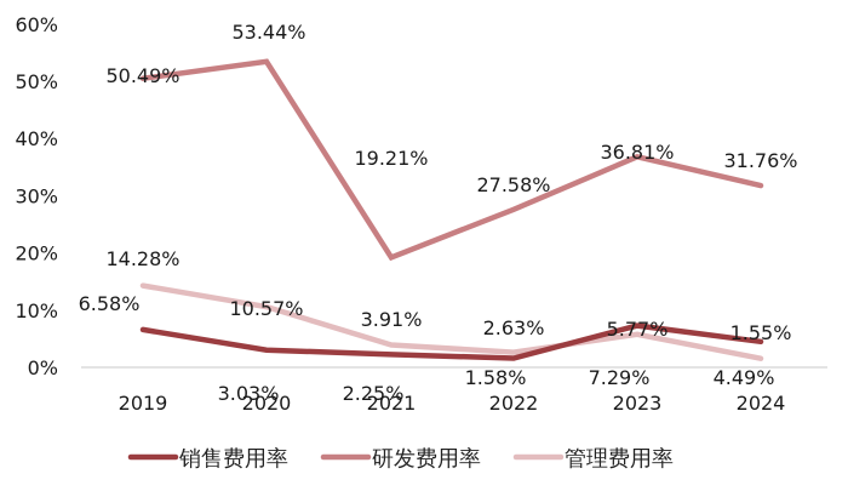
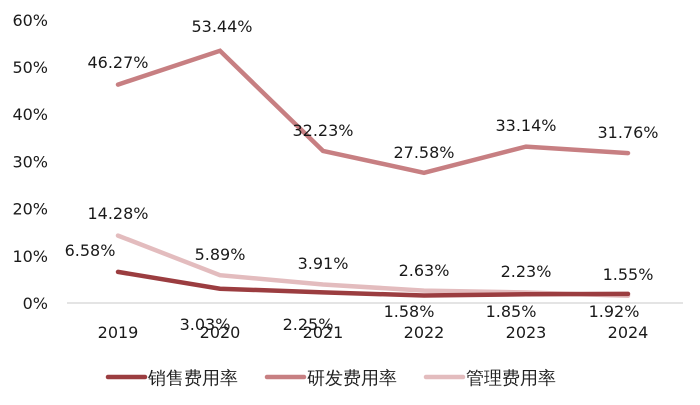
研发费用率/2019: 50.49% -> 46.27%
管理费用率/2020: 10.57% -> 5.89%
研发费用率/2021: 19.21% -> 32.23%
销售费用率/2023: 7.29% -> 1.85%
研发费用率/2023: 36.81% -> 33.14%
管理费用率/2023: 5.77% -> 2.23%
销售费用率/2024: 4.49% -> 1.92%
